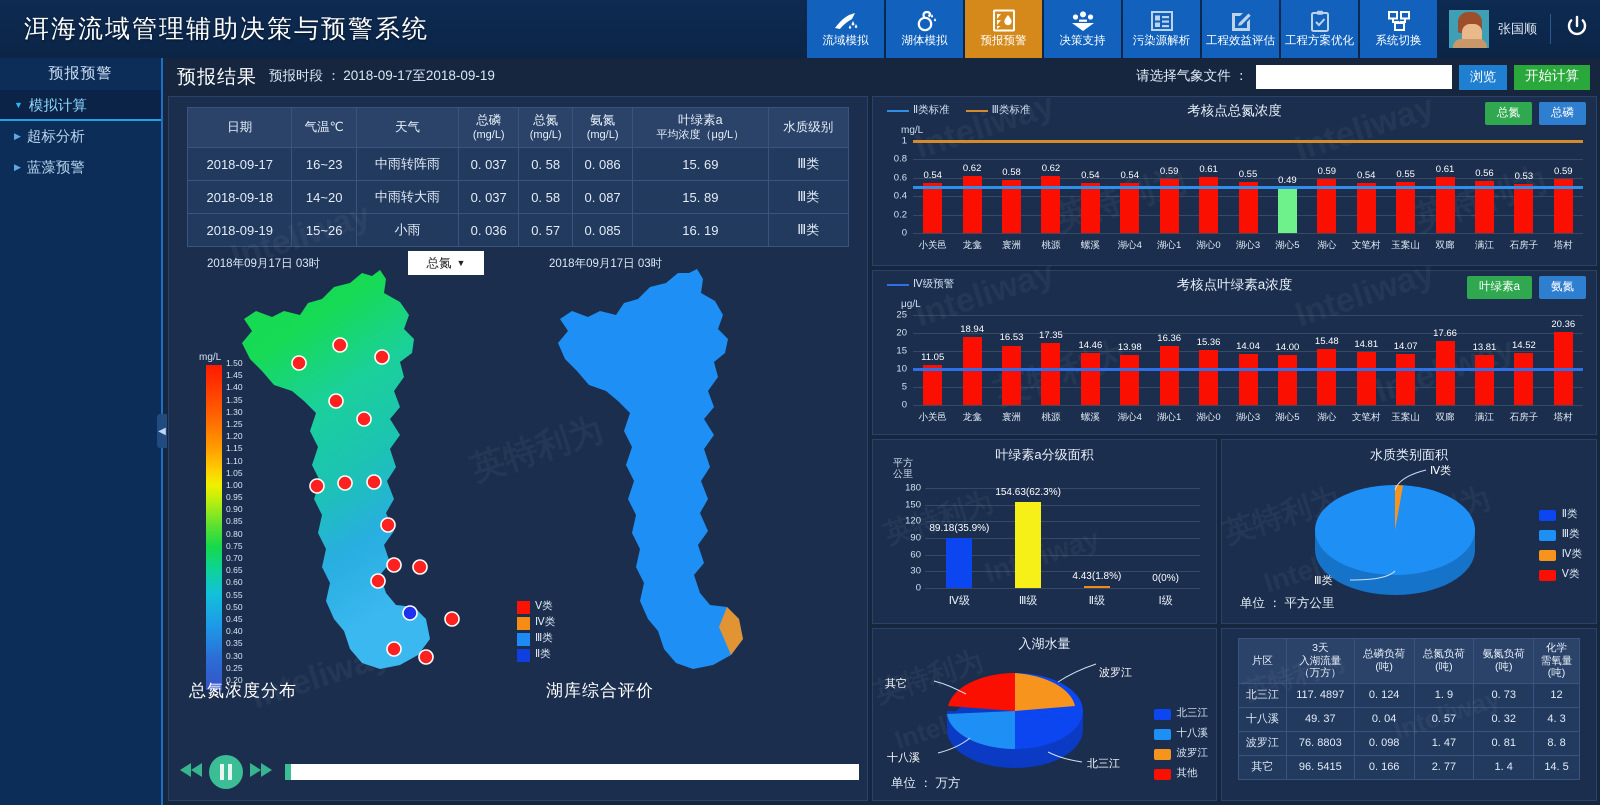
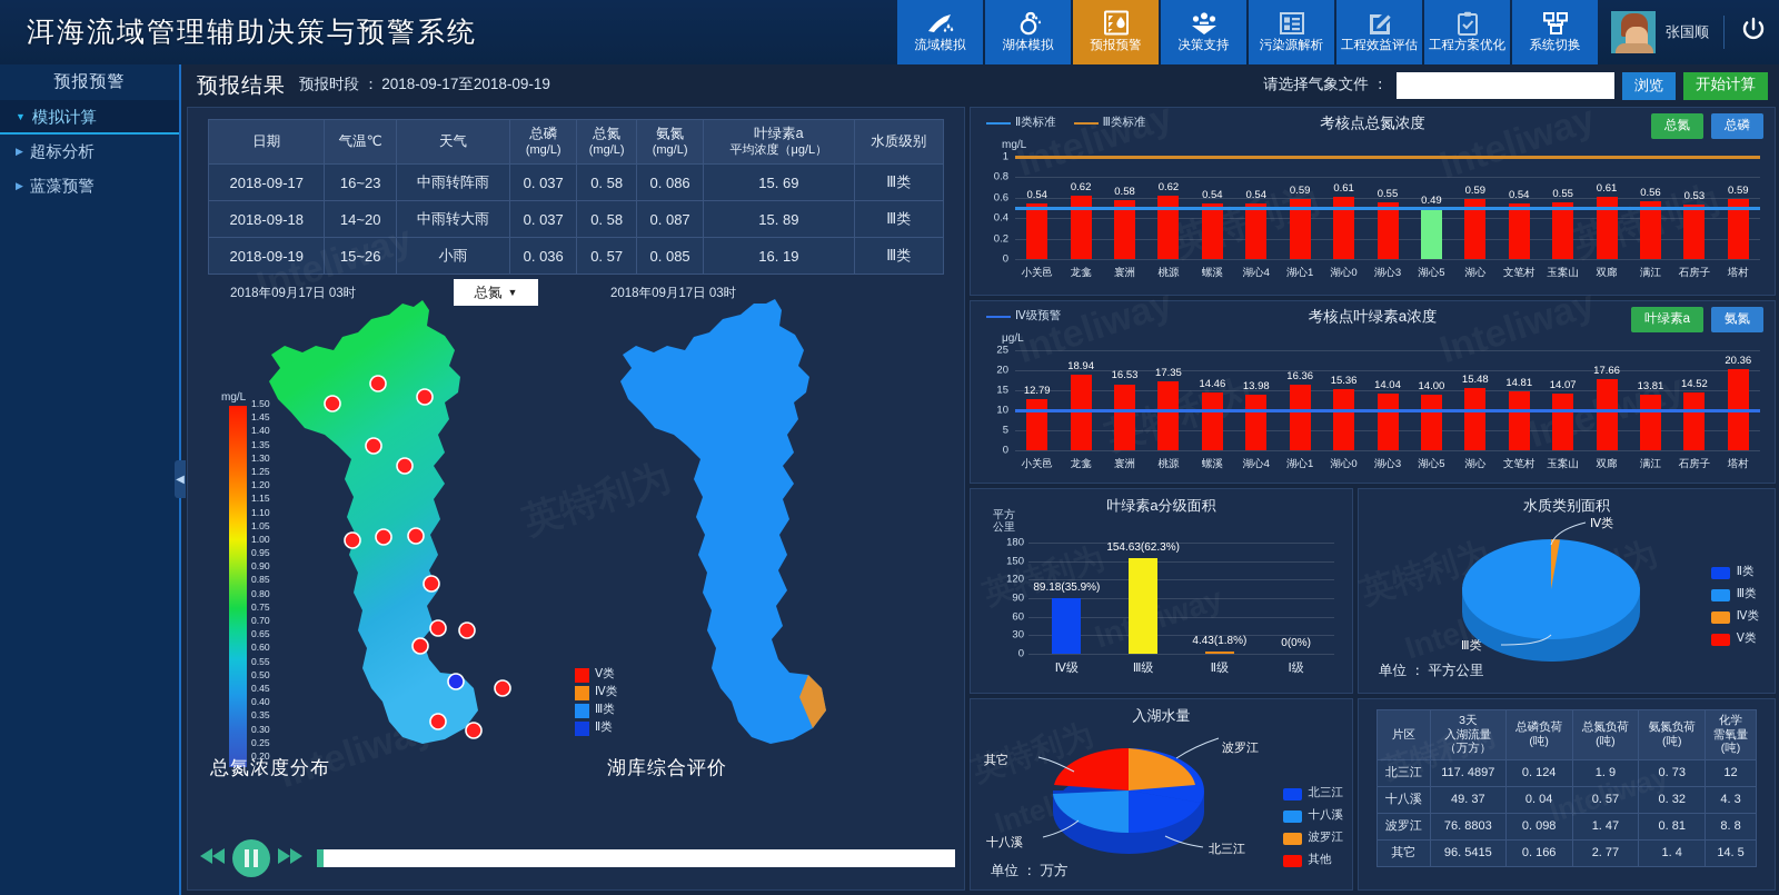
考核点叶绿素a浓度/小关邑: 11.05 -> 12.79
